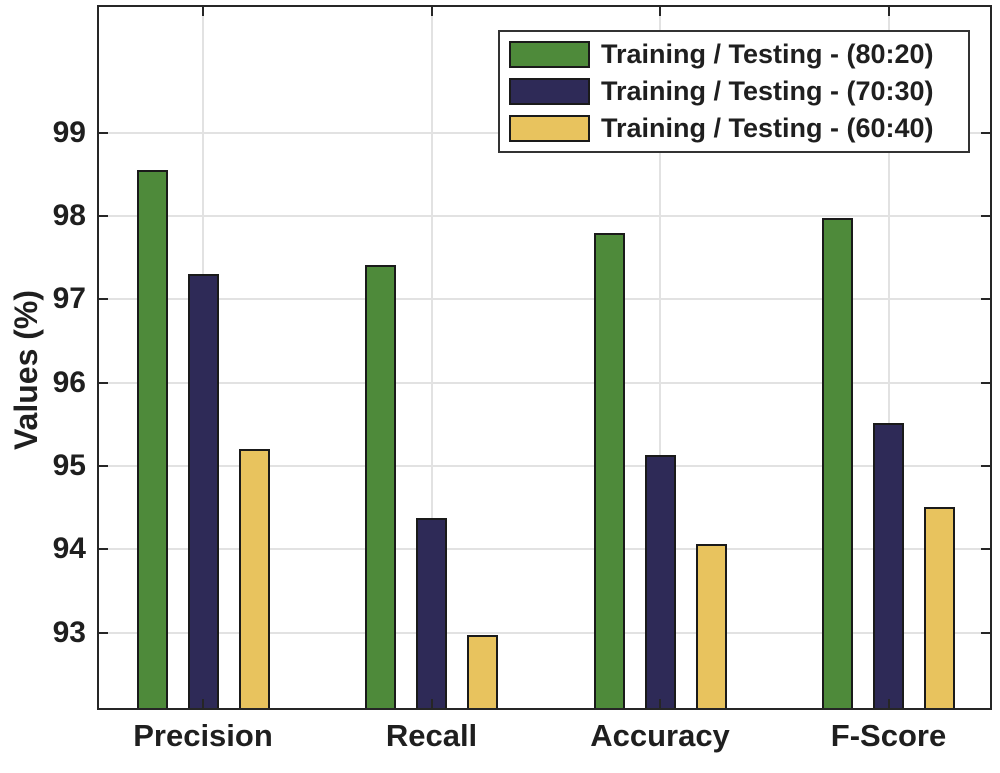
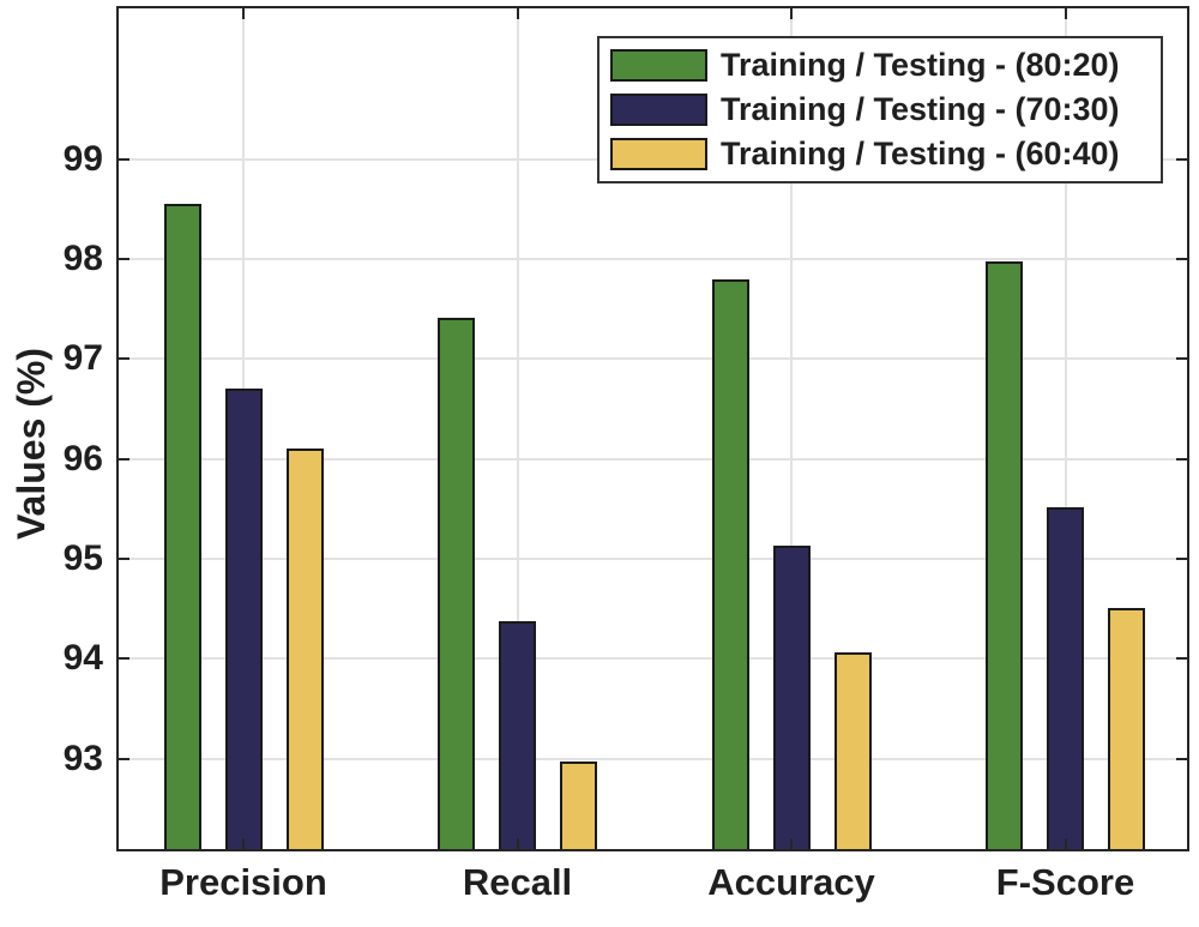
Training / Testing - (70:30)/Precision: 97.3 -> 96.7
Training / Testing - (60:40)/Precision: 95.2 -> 96.1
